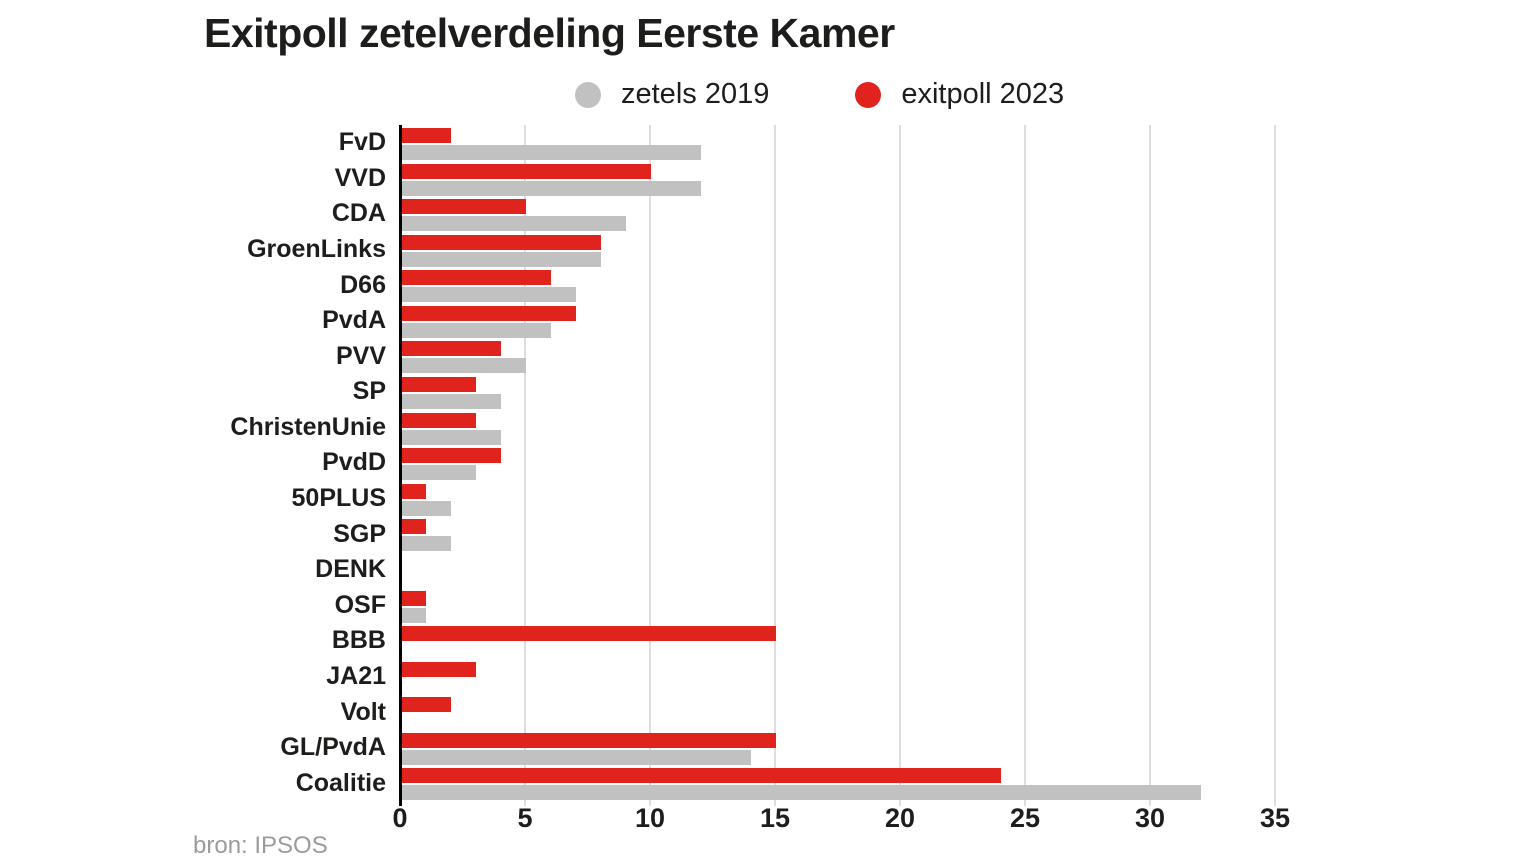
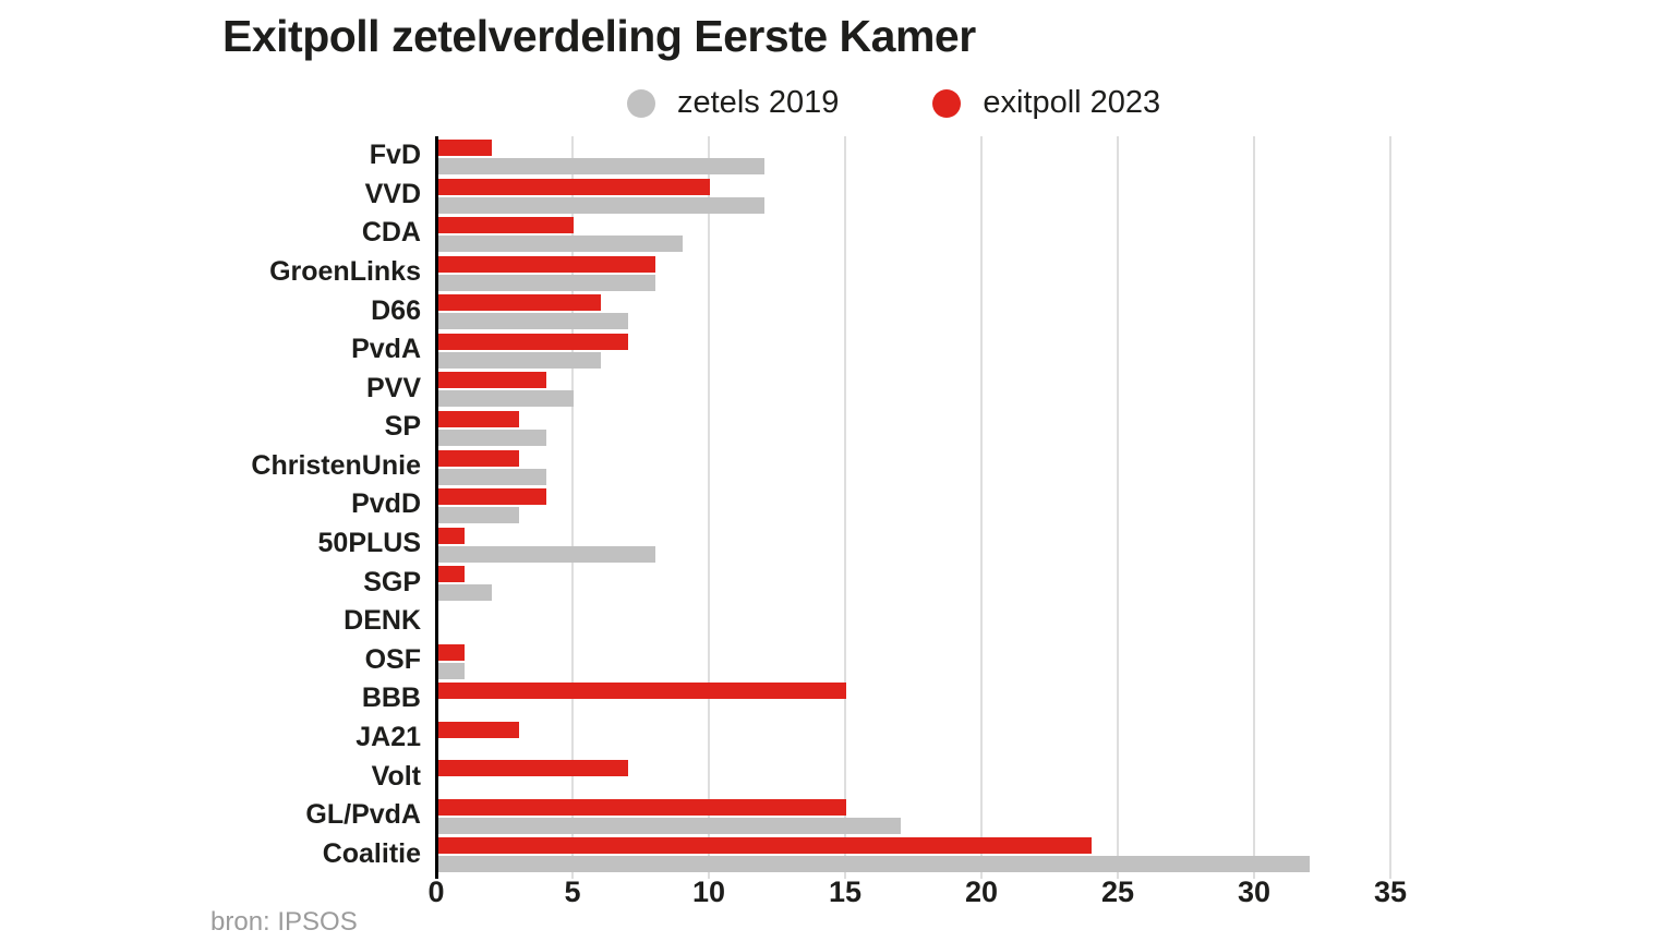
zetels 2019/50PLUS: 2 -> 8
exitpoll 2023/Volt: 2 -> 7
zetels 2019/GL/PvdA: 14 -> 17
